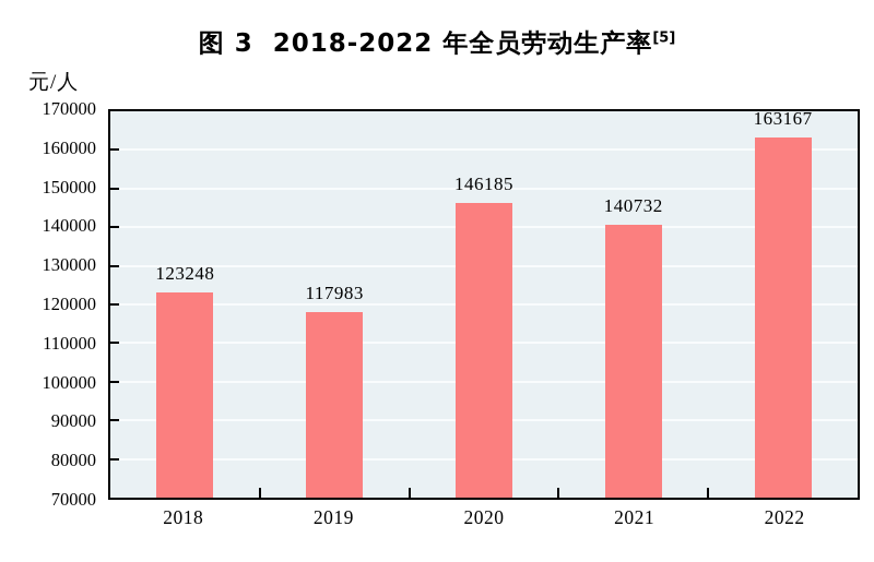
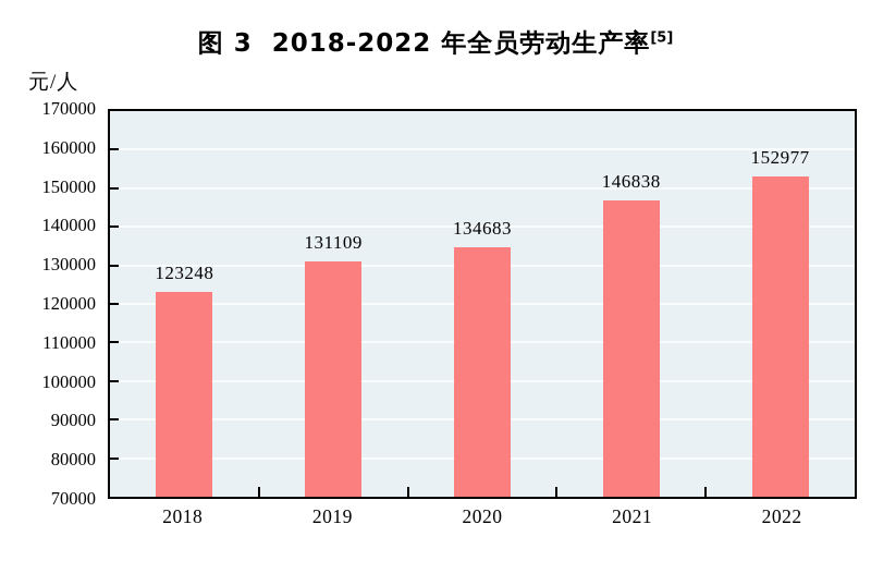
2019: 117983 -> 131109
2020: 146185 -> 134683
2021: 140732 -> 146838
2022: 163167 -> 152977
